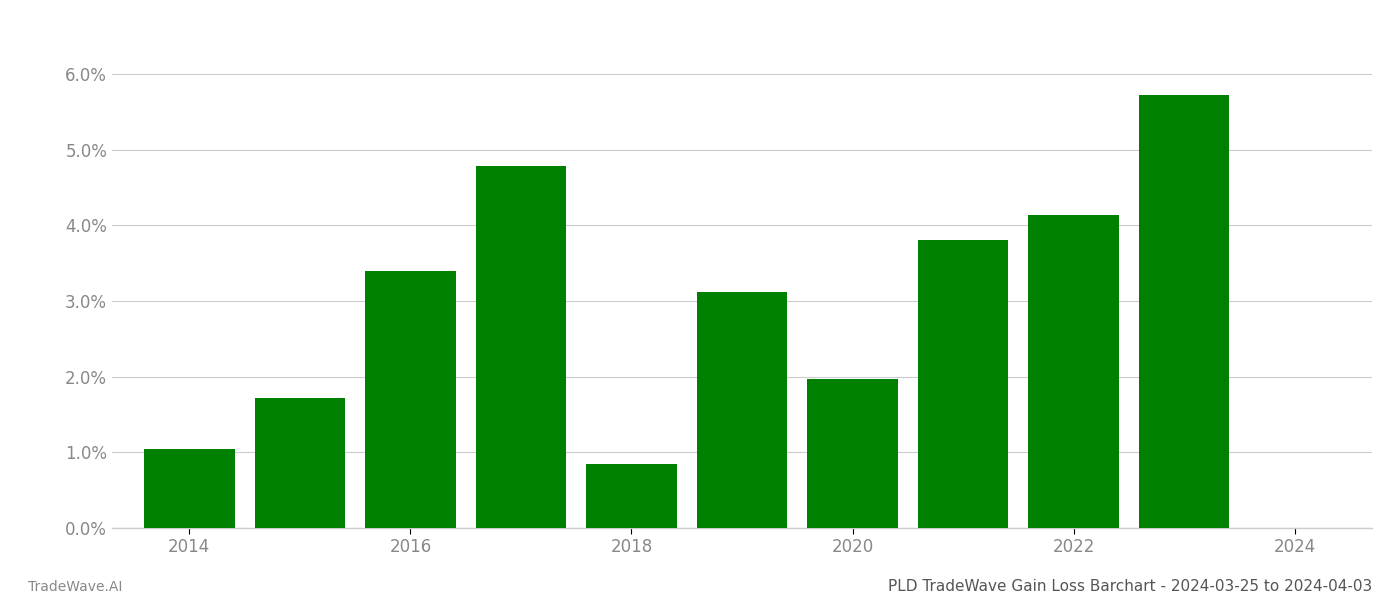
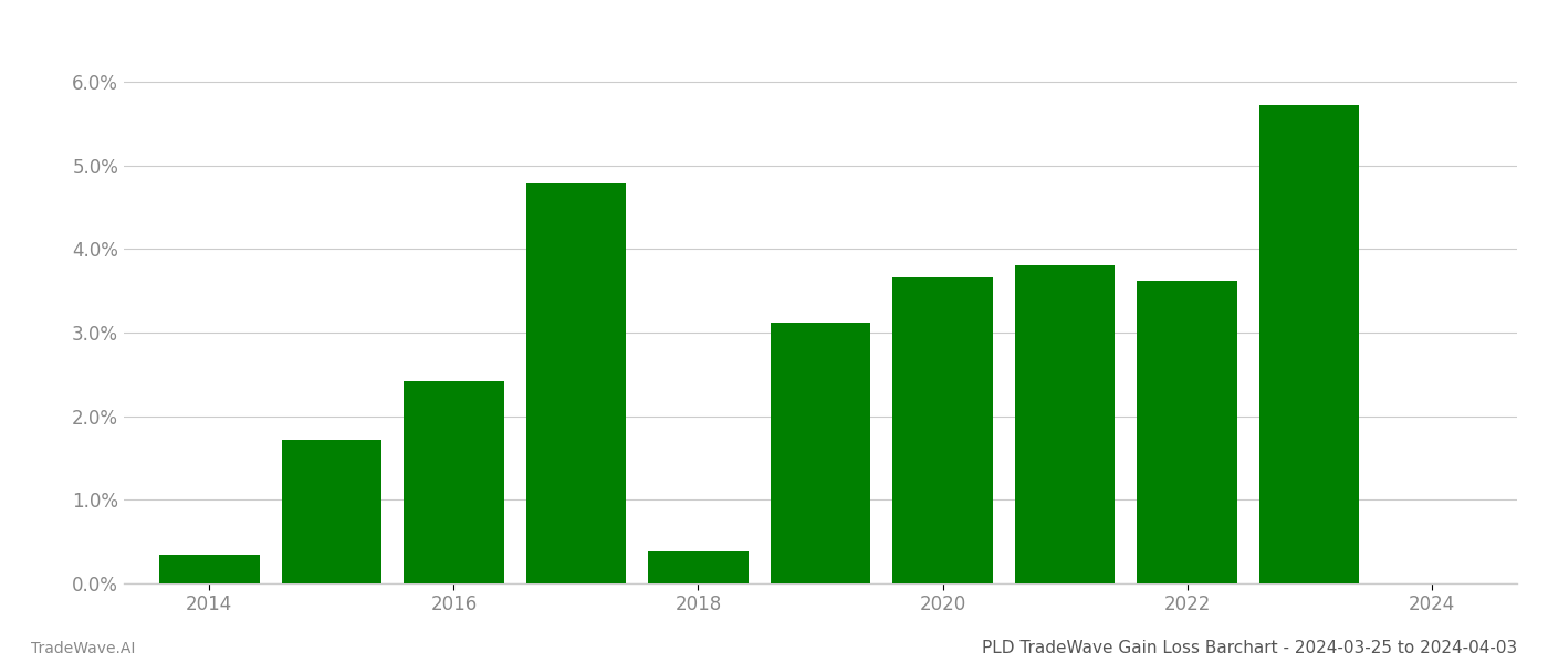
2014: 1.05% -> 0.34%
2016: 3.40% -> 2.42%
2018: 0.85% -> 0.38%
2020: 1.97% -> 3.66%
2022: 4.13% -> 3.62%
